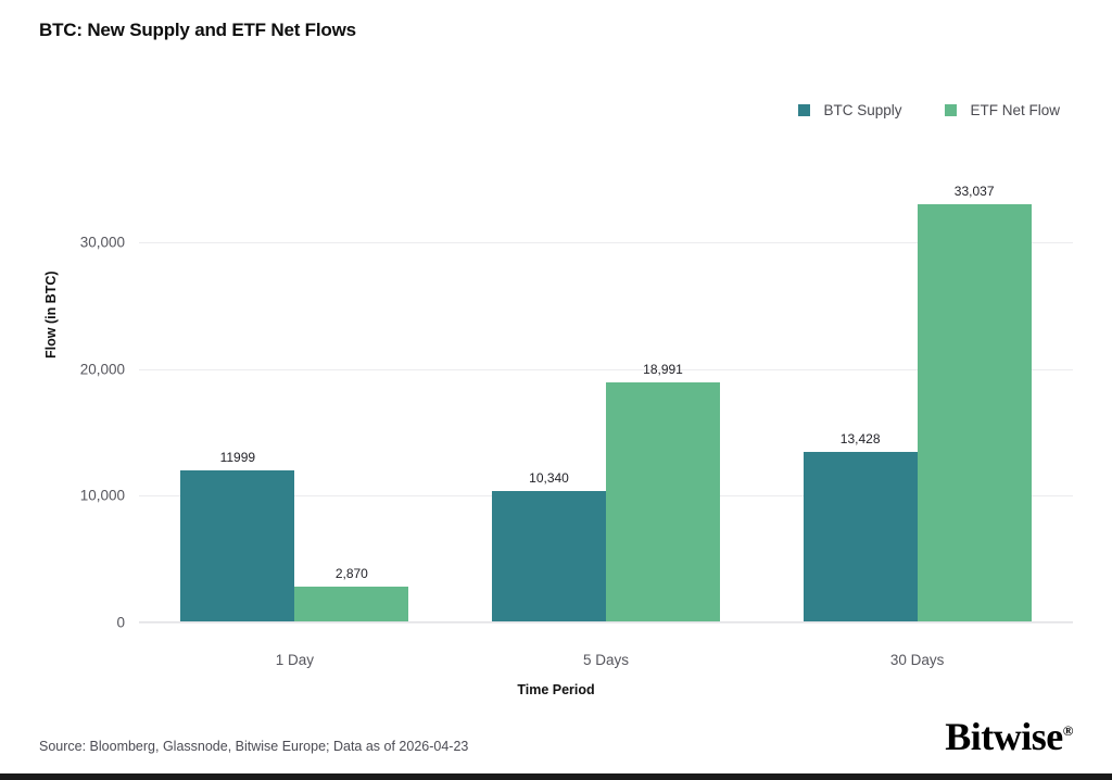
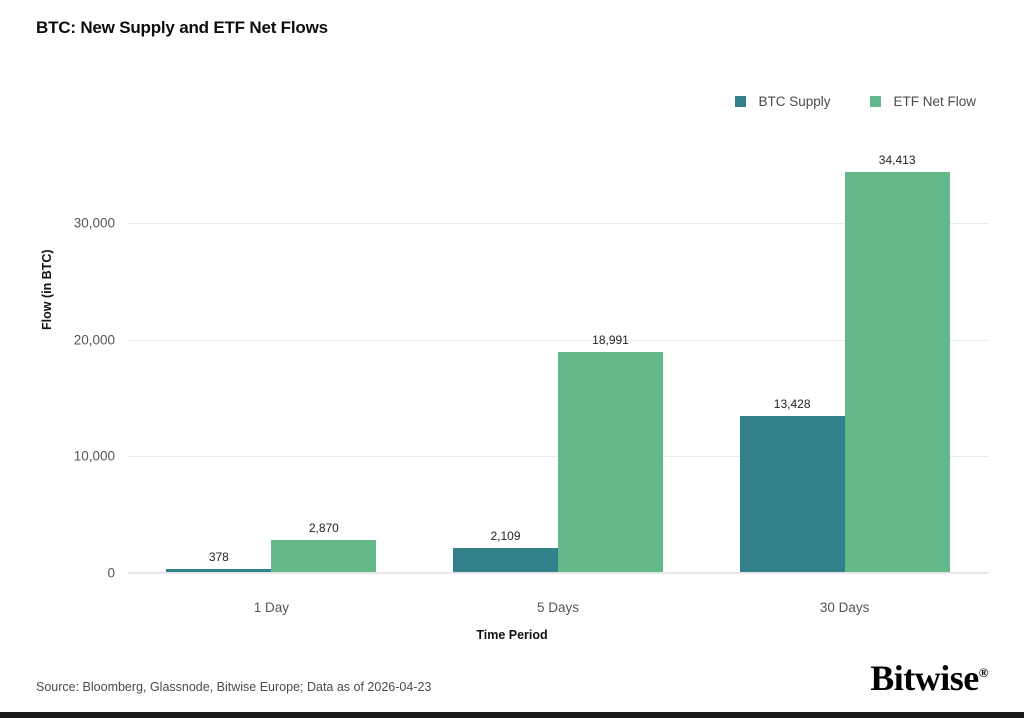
BTC Supply/1 Day: 11999 -> 378
BTC Supply/5 Days: 10,340 -> 2,109
ETF Net Flow/30 Days: 33,037 -> 34,413
